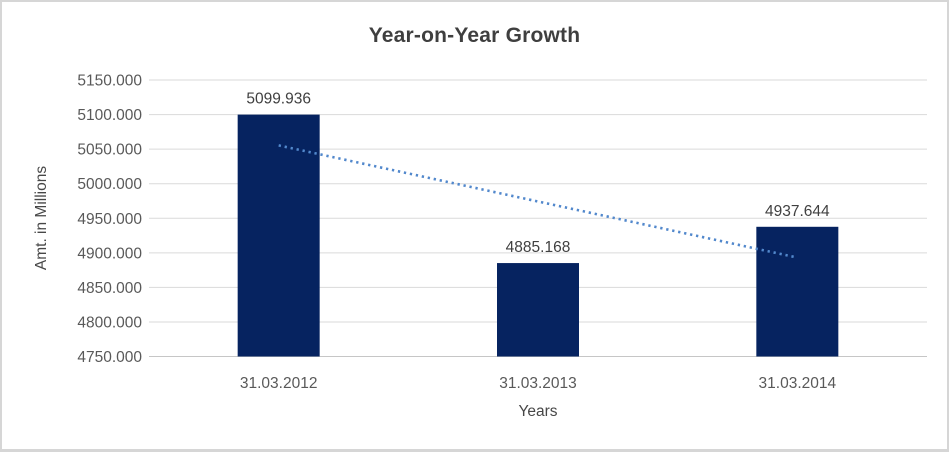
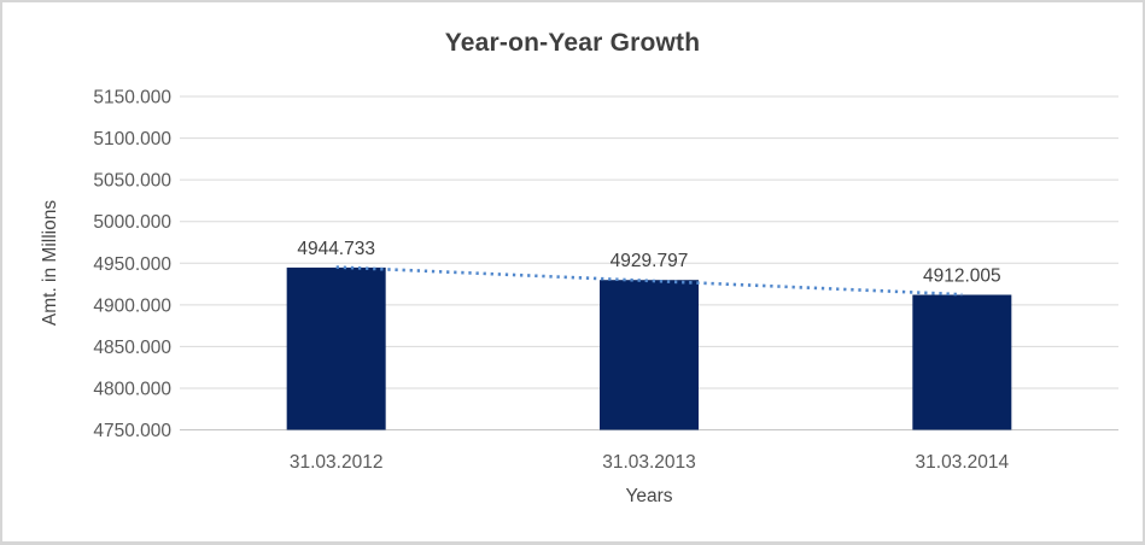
31.03.2012: 5099.936 -> 4944.733
31.03.2013: 4885.168 -> 4929.797
31.03.2014: 4937.644 -> 4912.005
